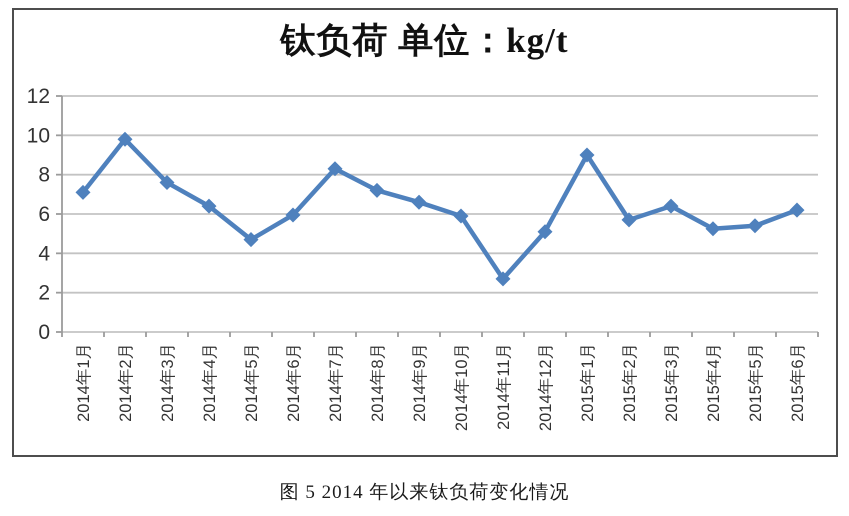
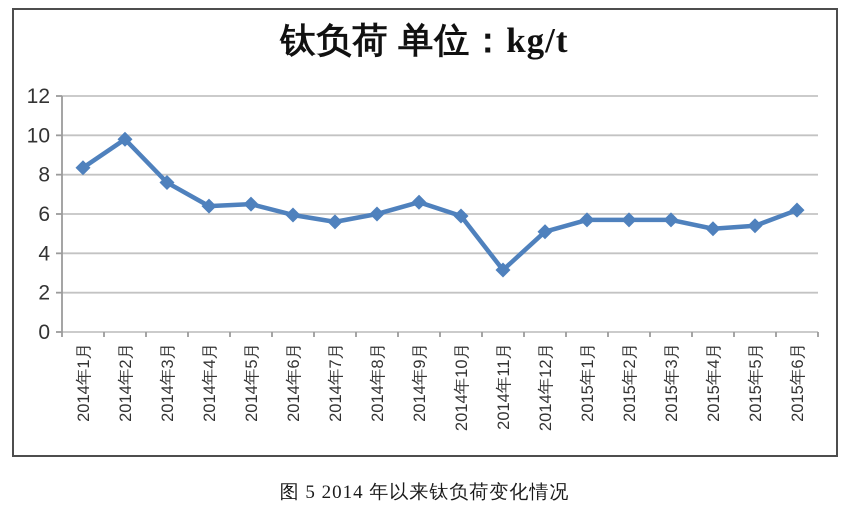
2014年1月: 7.1 -> 8.3
2014年5月: 4.7 -> 6.5
2014年7月: 8.3 -> 5.6
2014年8月: 7.2 -> 6.0
2014年11月: 2.7 -> 3.1
2015年1月: 9.0 -> 5.7
2015年3月: 6.4 -> 5.7
